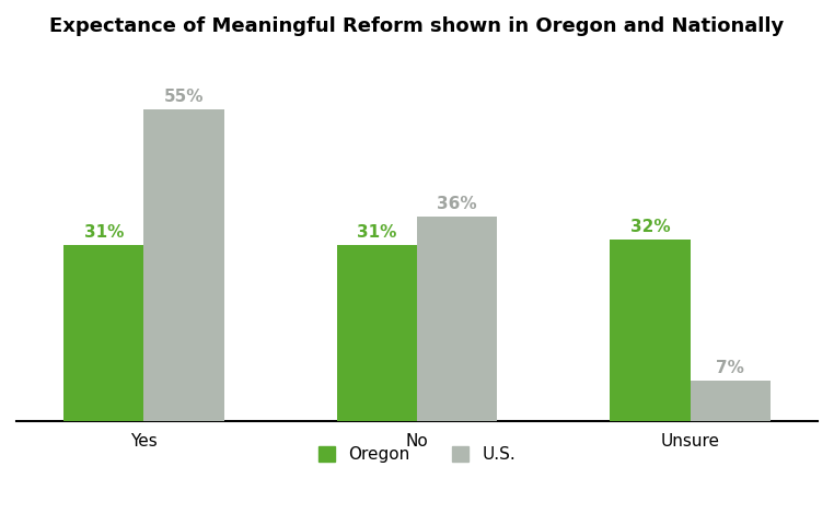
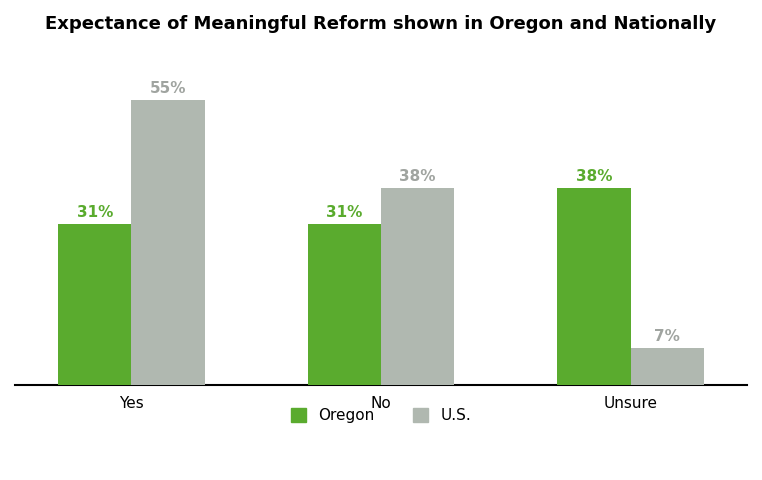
U.S./No: 36% -> 38%
Oregon/Unsure: 32% -> 38%
